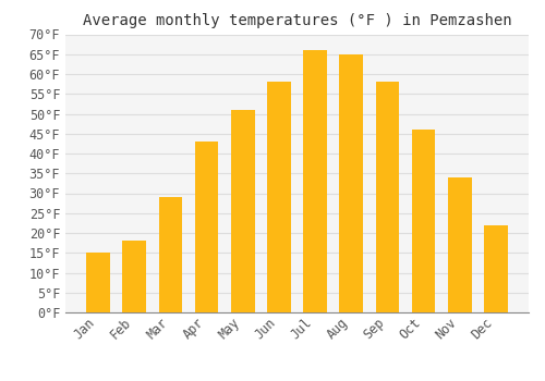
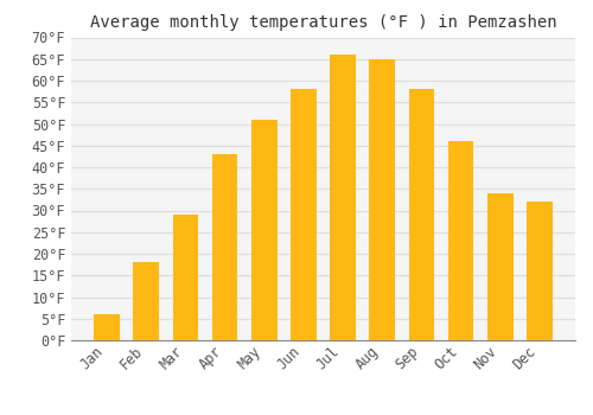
Jan: 15°F -> 6°F
Dec: 22°F -> 32°F
